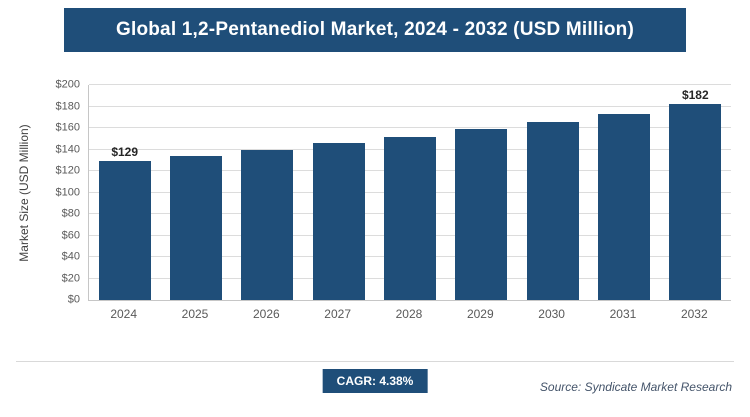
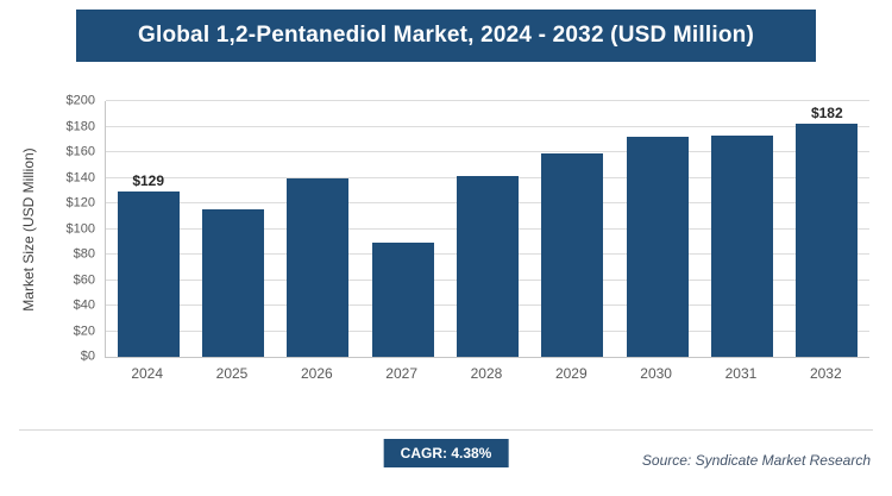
2025: $134 -> $115
2027: $146 -> $89
2028: $152 -> $141
2030: $166 -> $172
